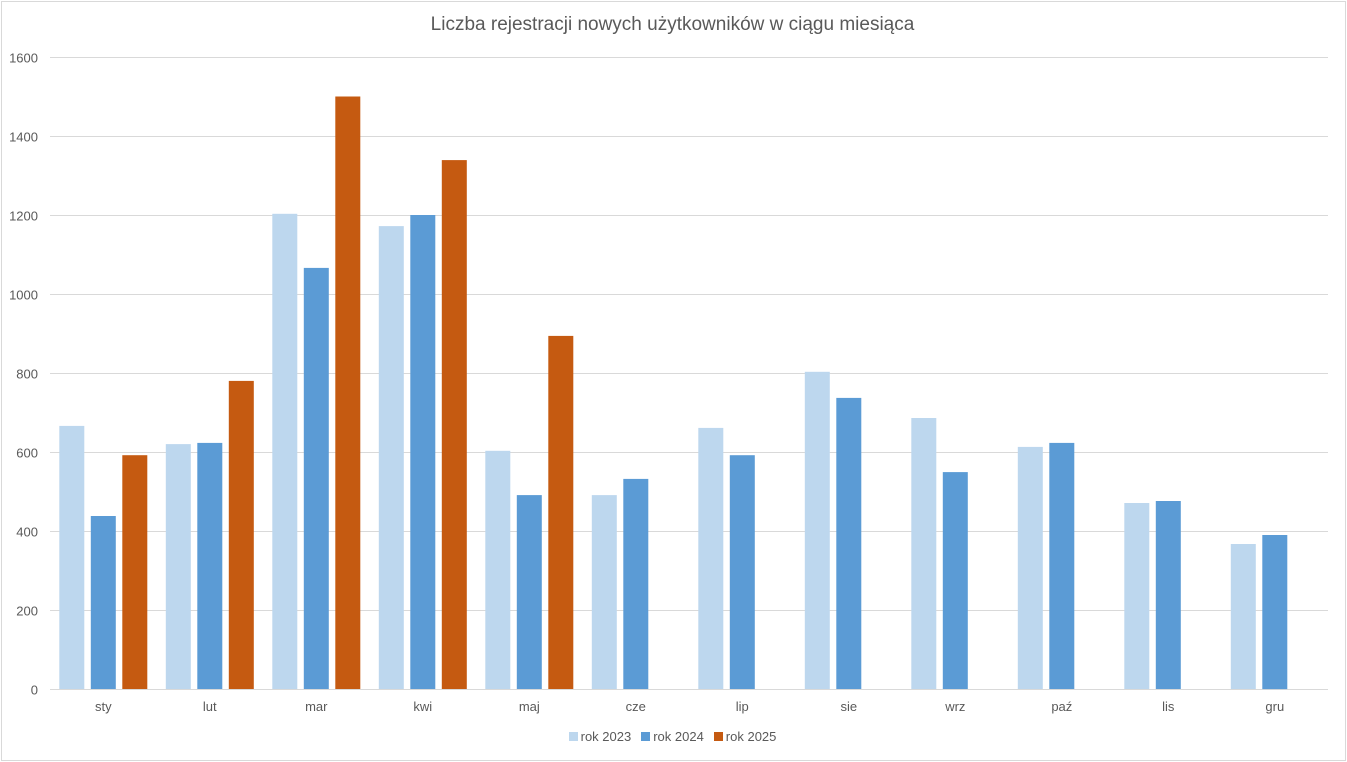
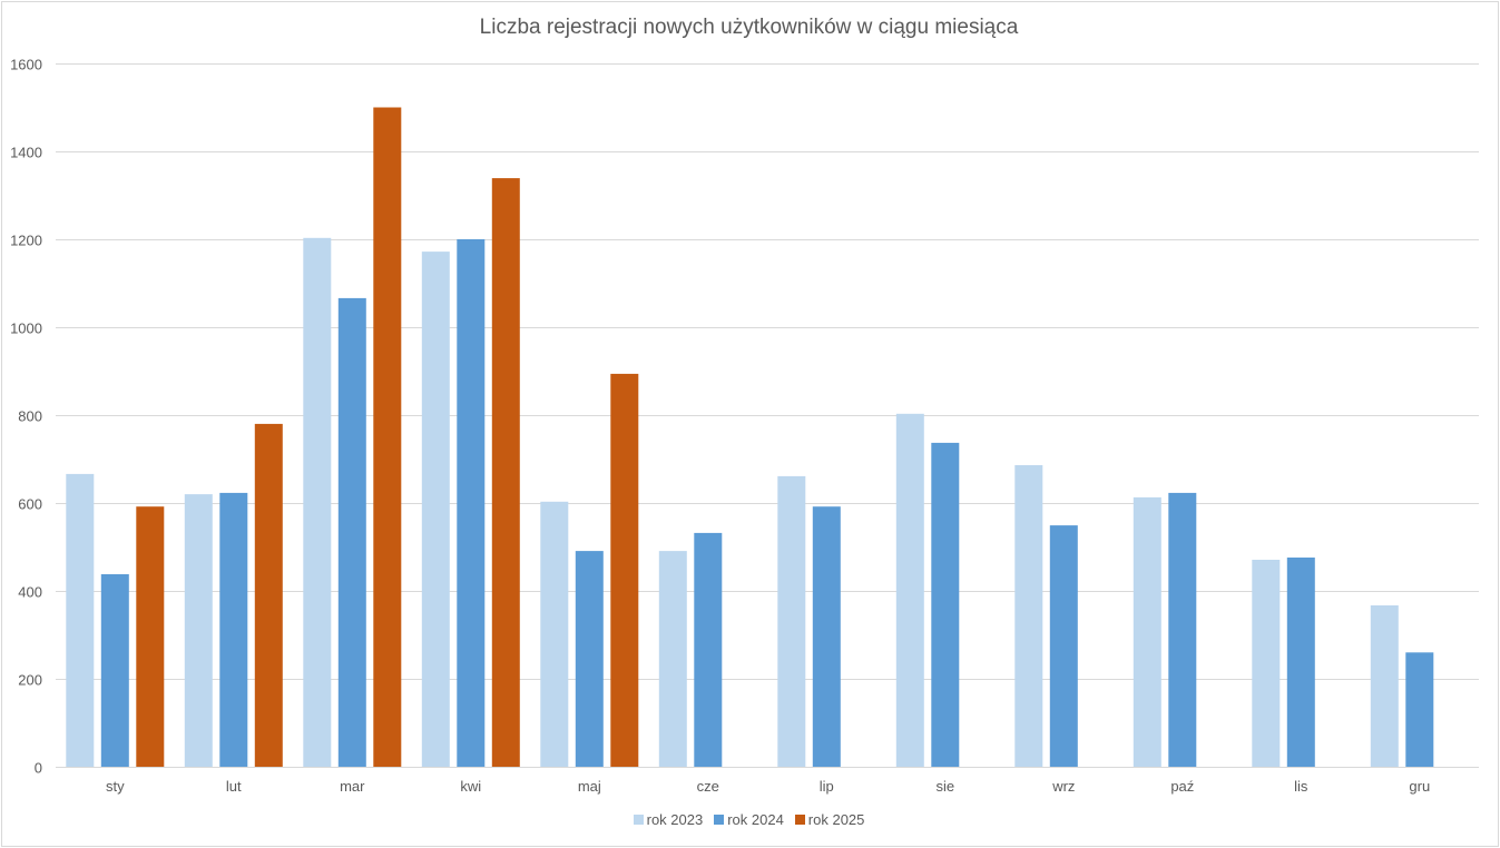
rok 2024/gru: 390 -> 260
